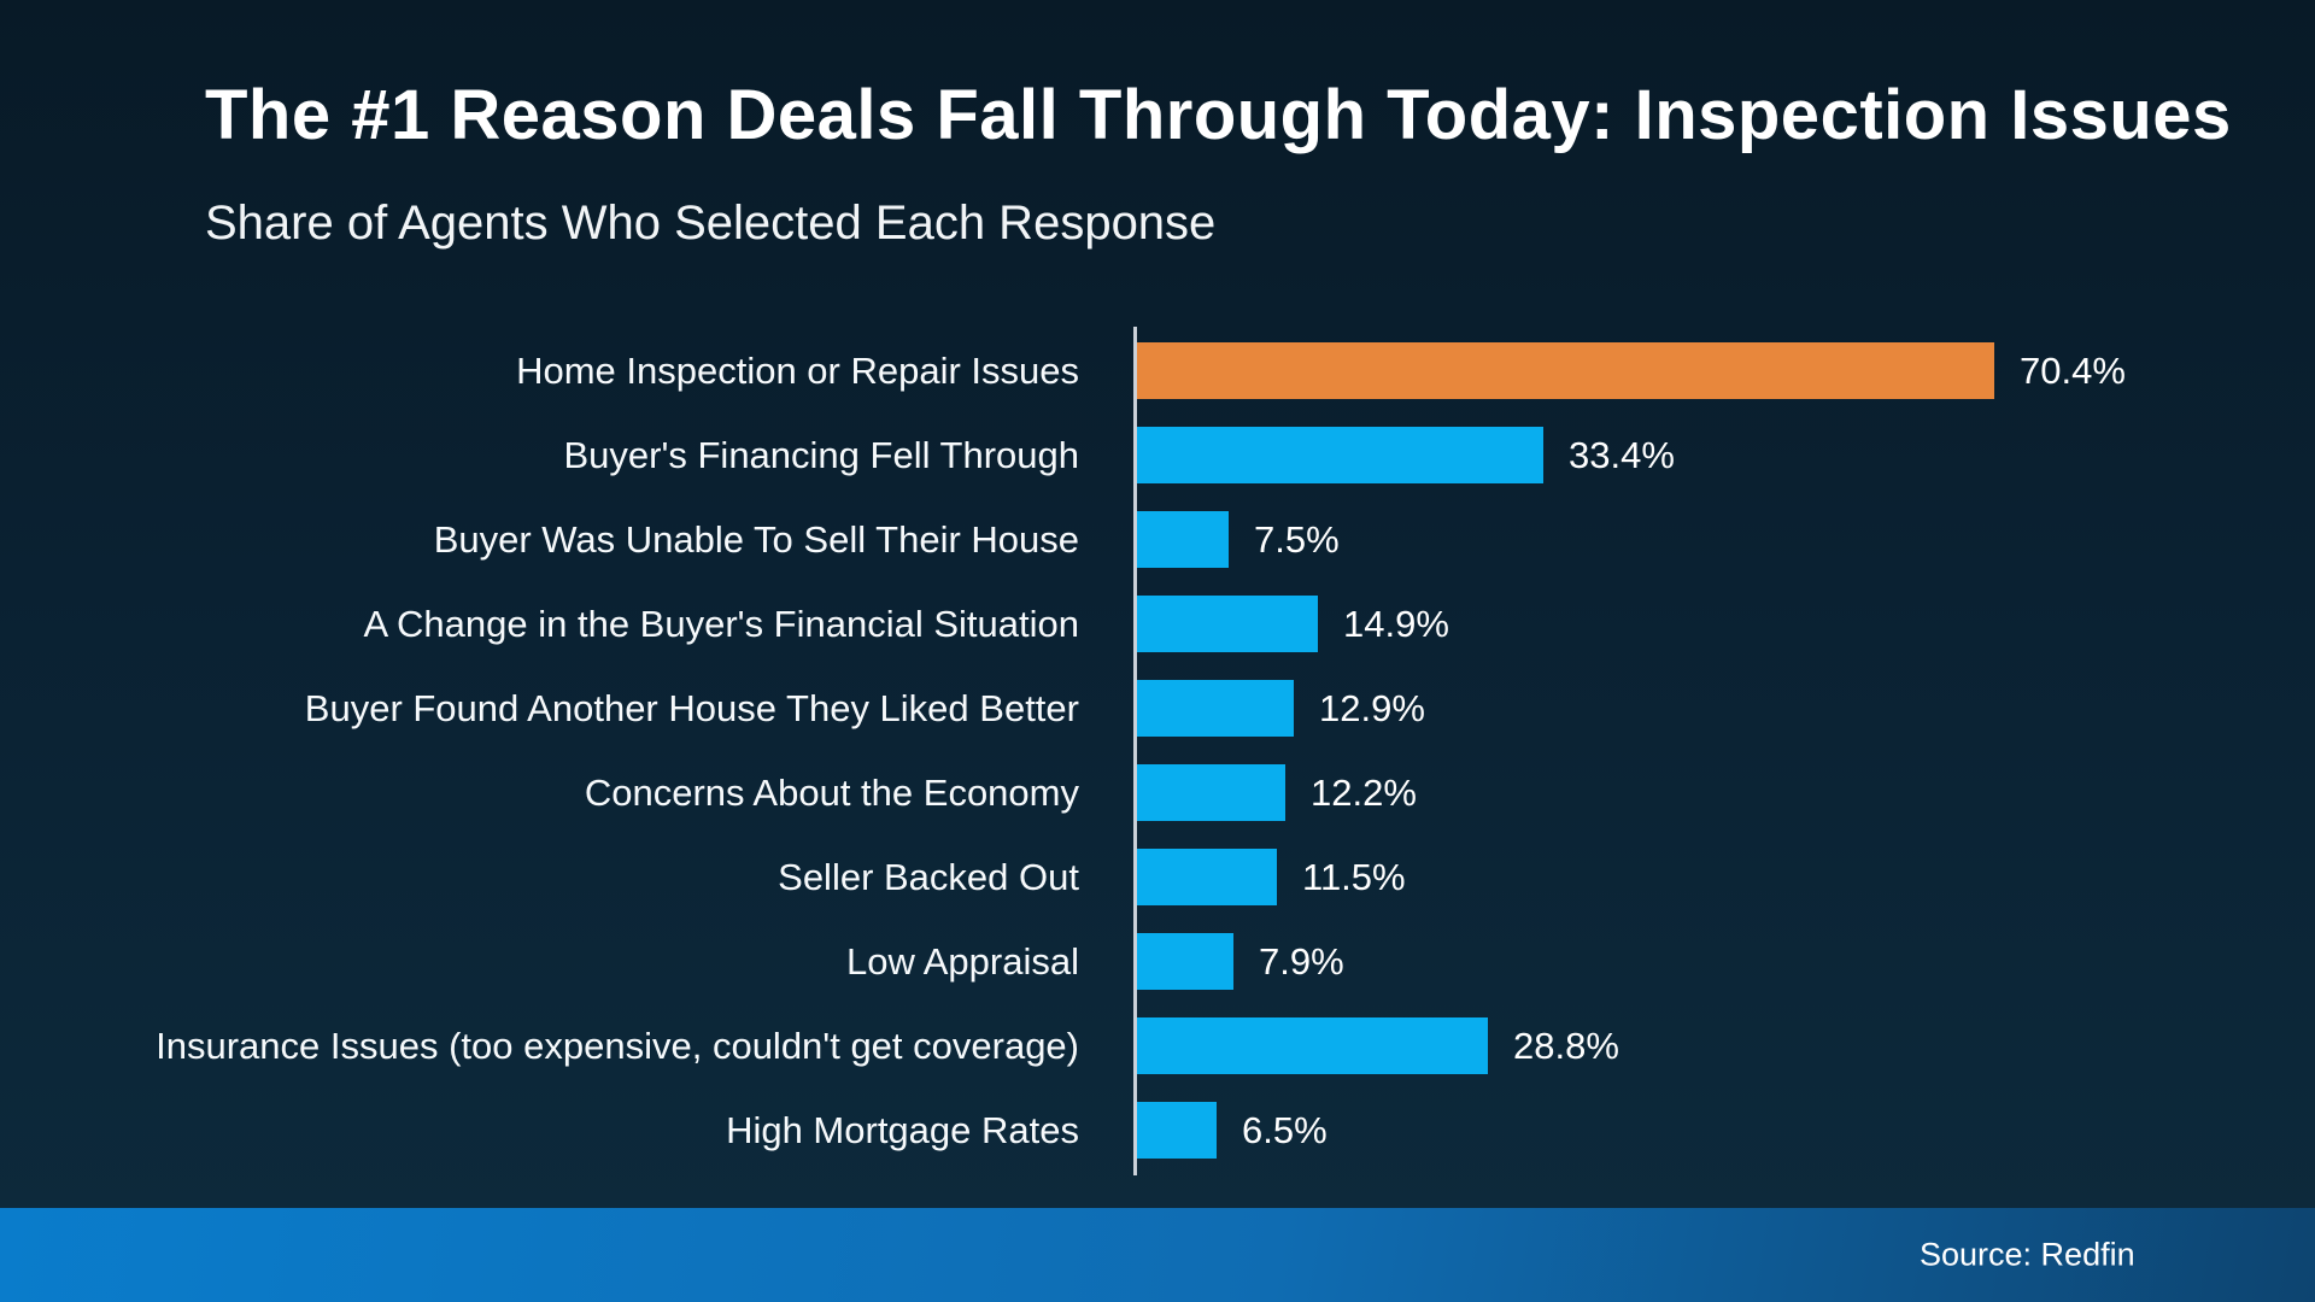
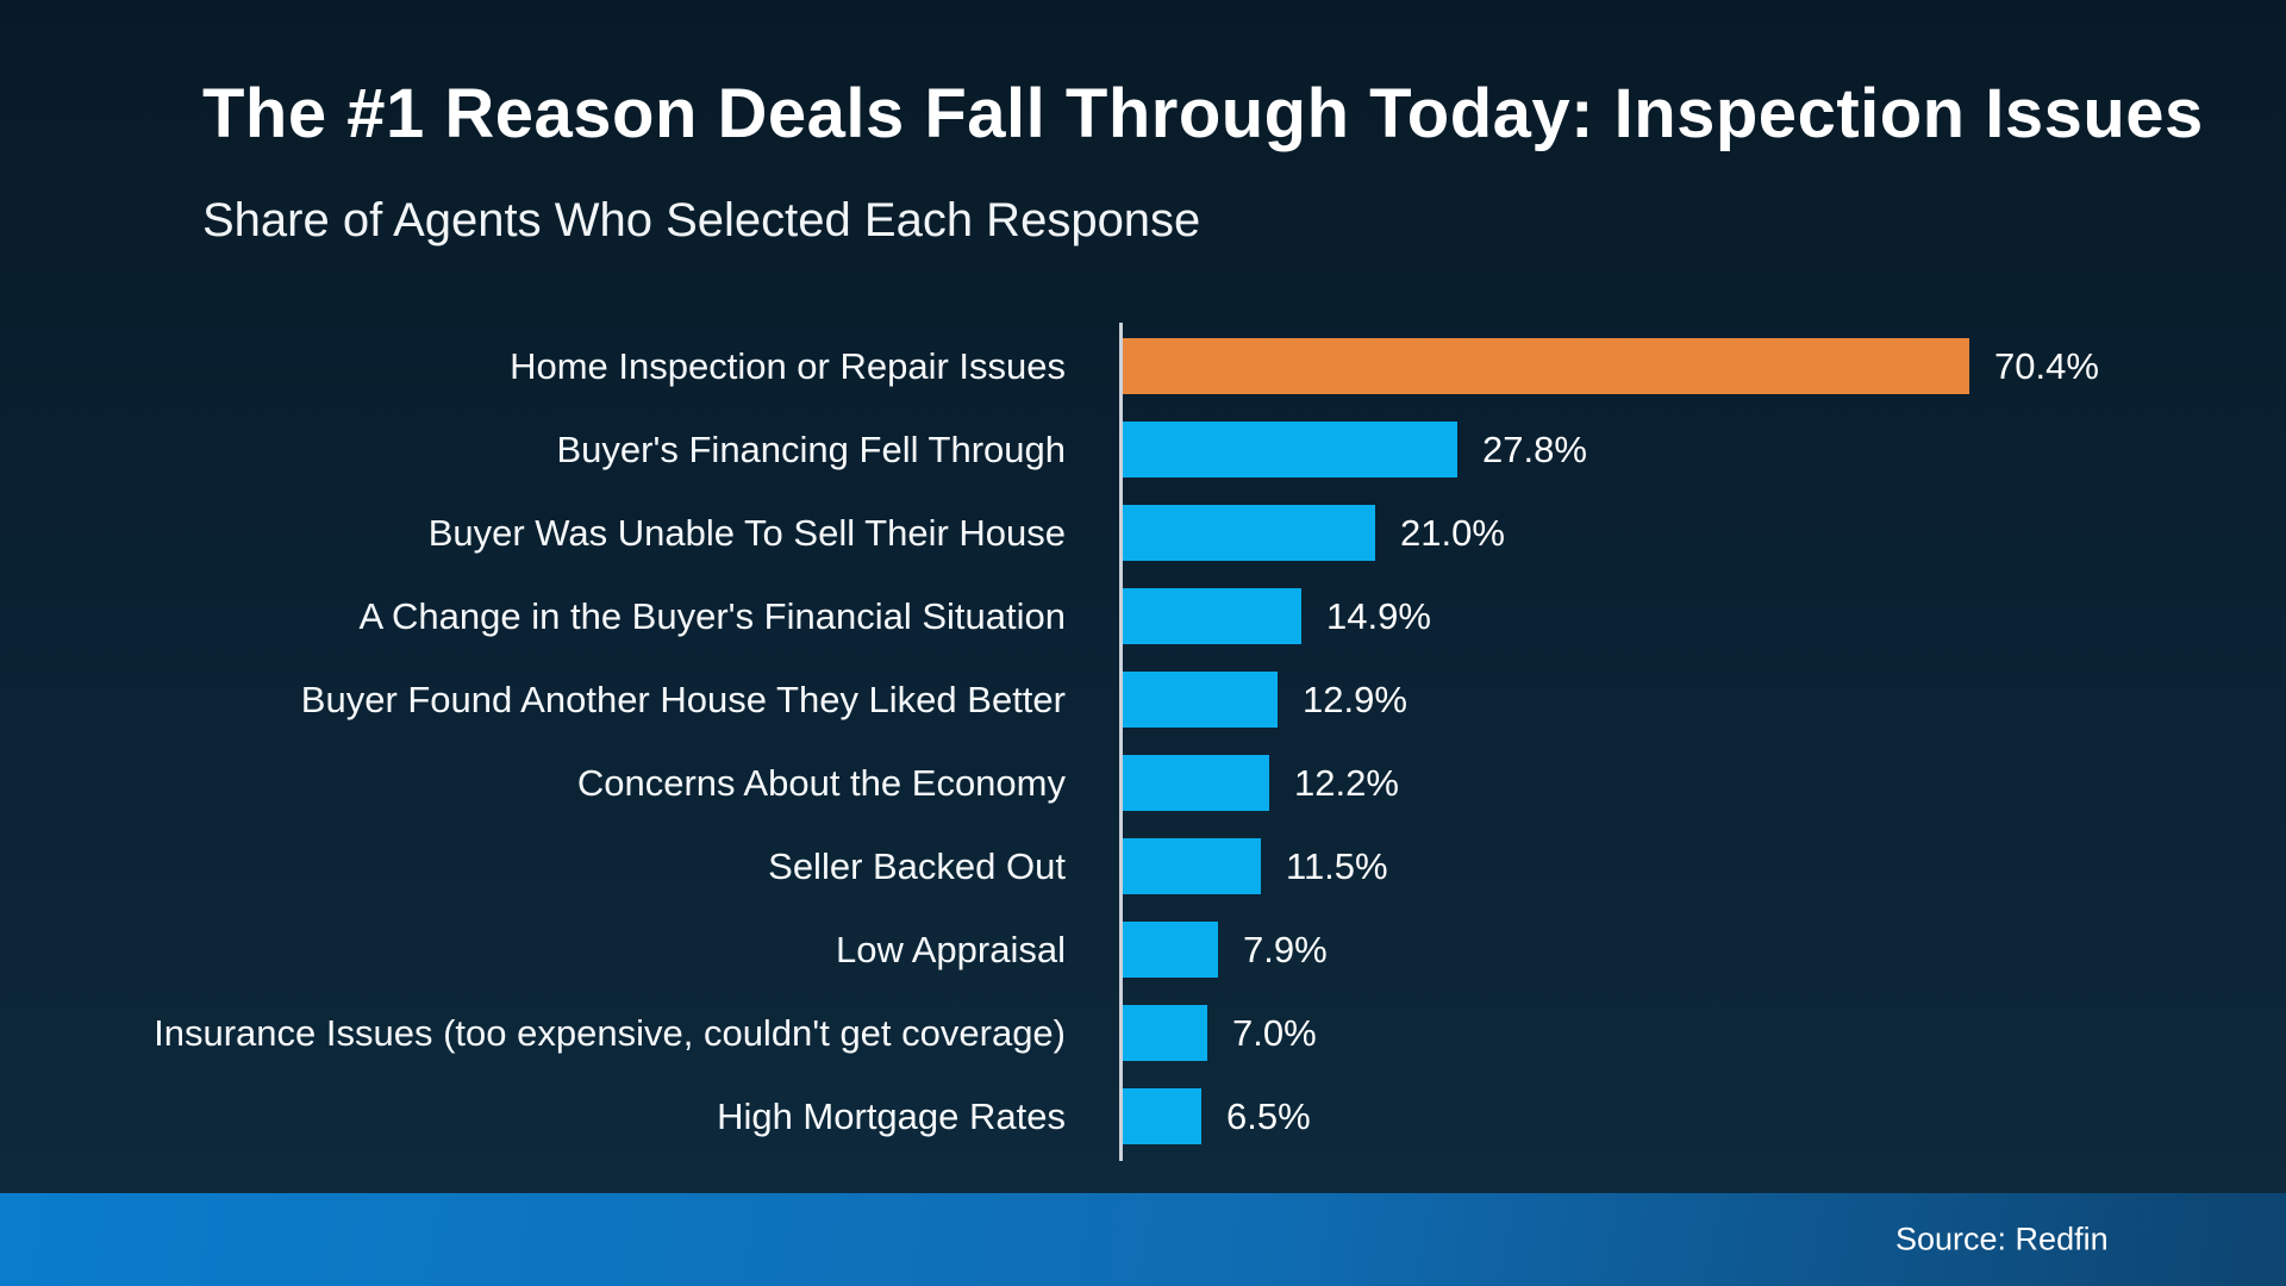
Buyer's Financing Fell Through: 33.4% -> 27.8%
Buyer Was Unable To Sell Their House: 7.5% -> 21.0%
Insurance Issues (too expensive, couldn't get coverage): 28.8% -> 7.0%
